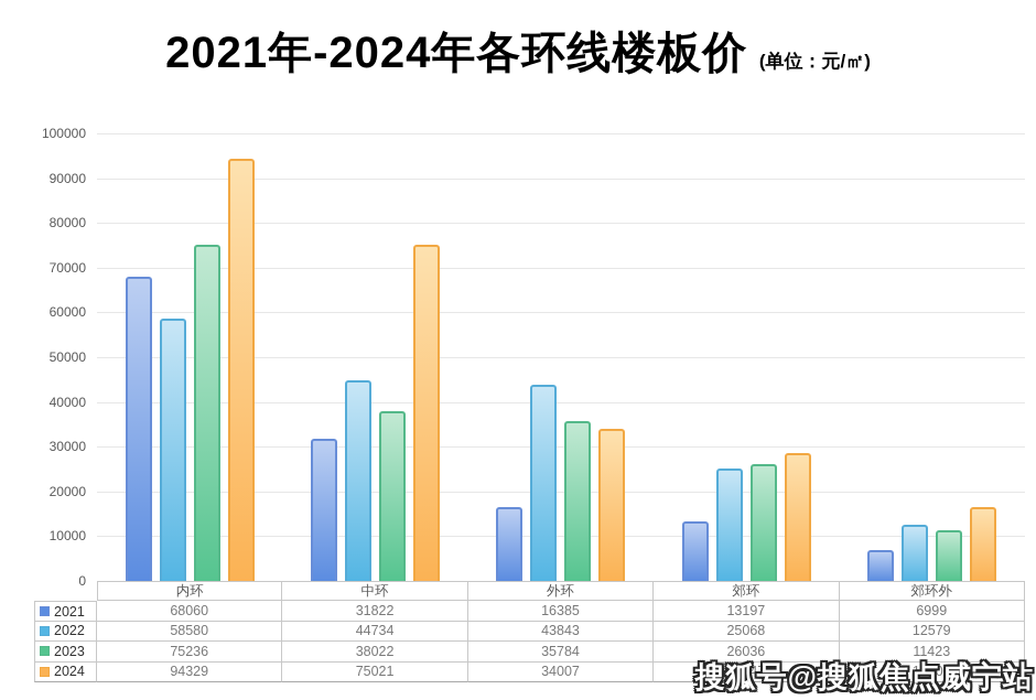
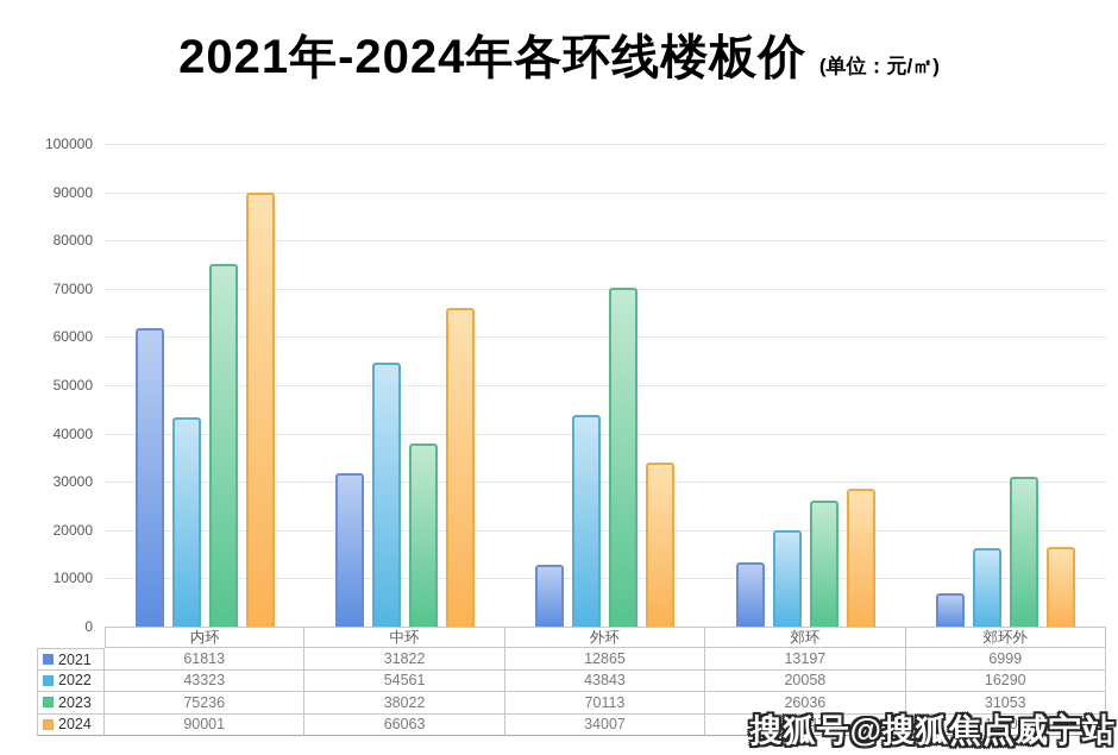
2021/内环: 68060 -> 61813
2022/内环: 58580 -> 43323
2024/内环: 94329 -> 90001
2022/中环: 44734 -> 54561
2024/中环: 75021 -> 66063
2021/外环: 16385 -> 12865
2023/外环: 35784 -> 70113
2022/郊环: 25068 -> 20058
2022/郊环外: 12579 -> 16290
2023/郊环外: 11423 -> 31053
